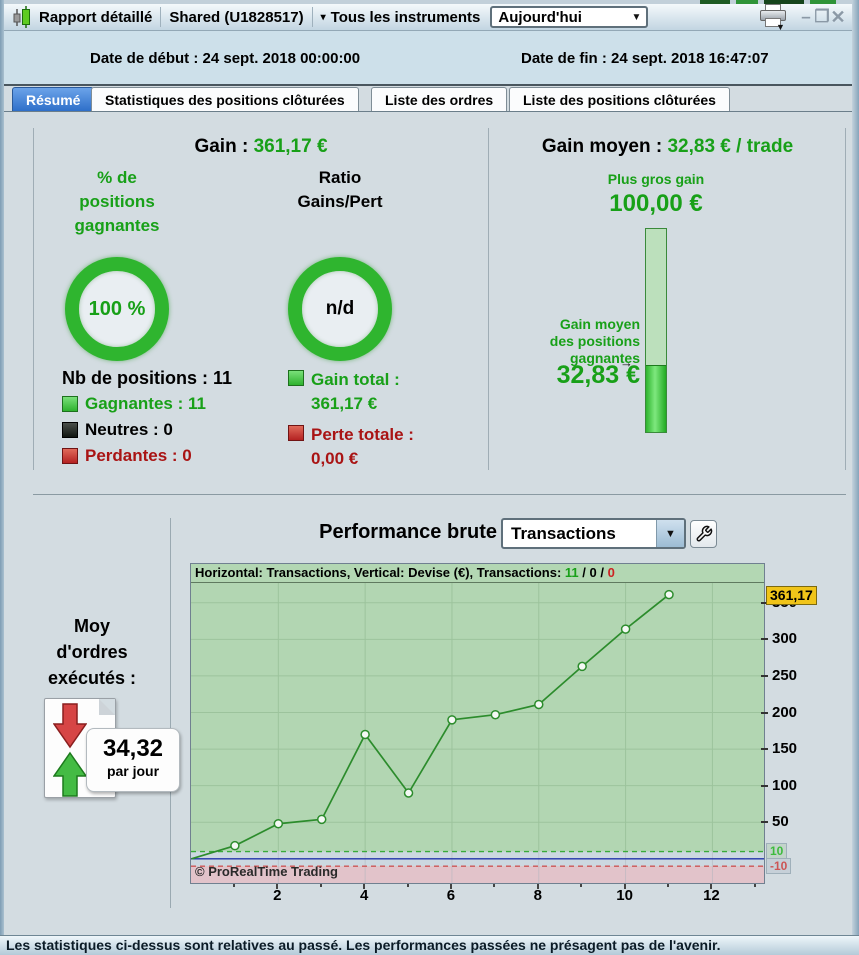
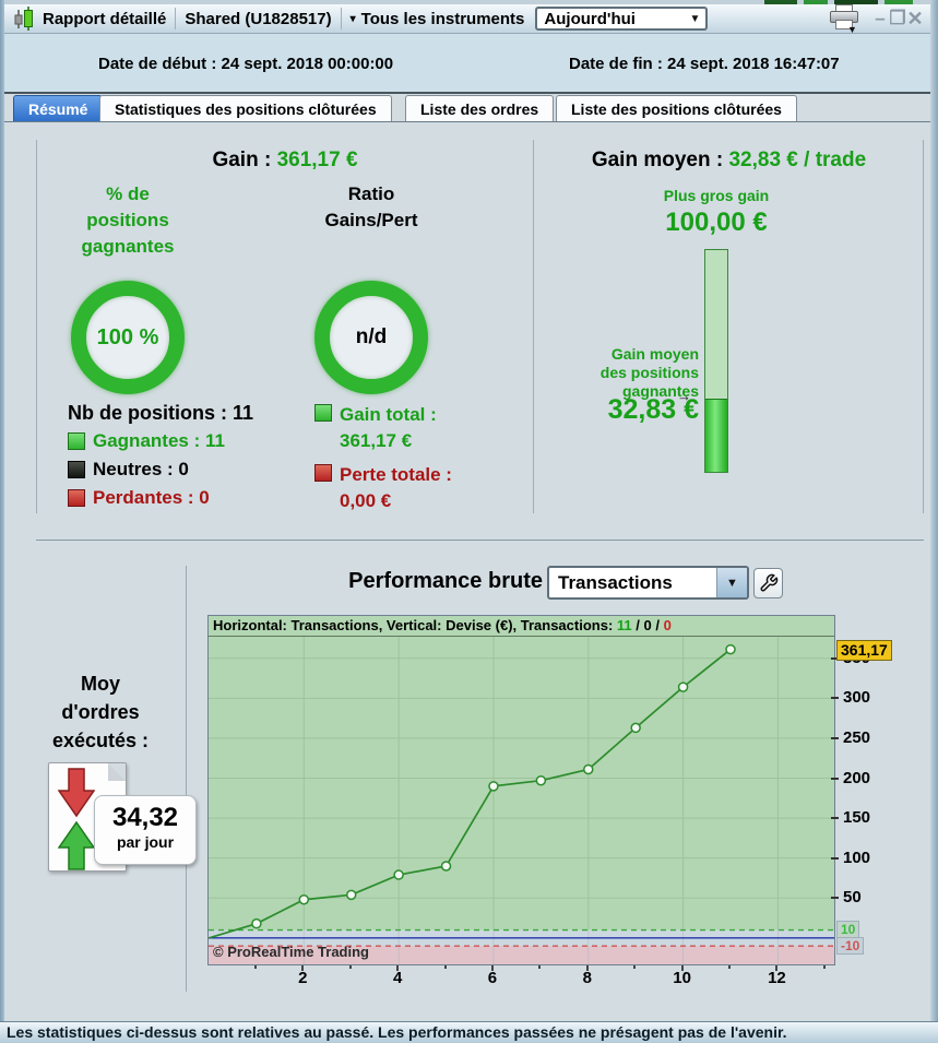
4: 170 -> 80
